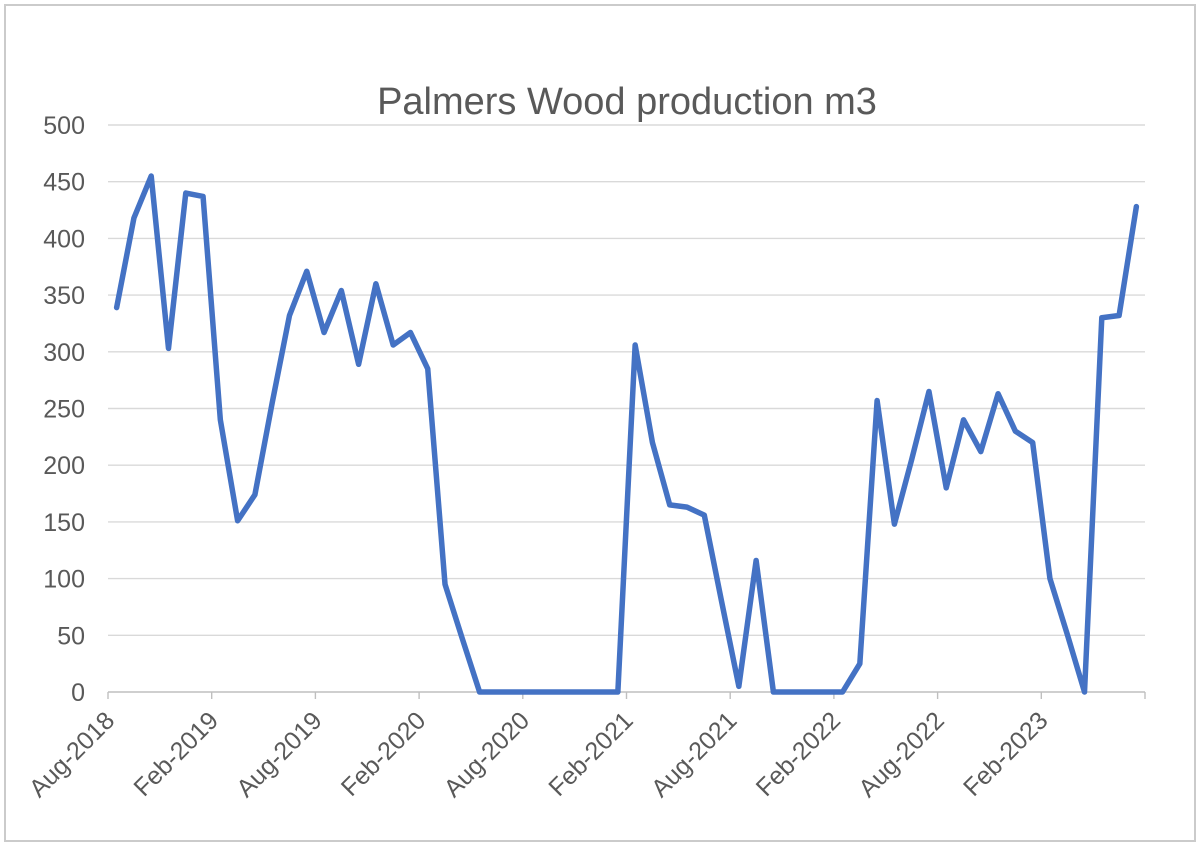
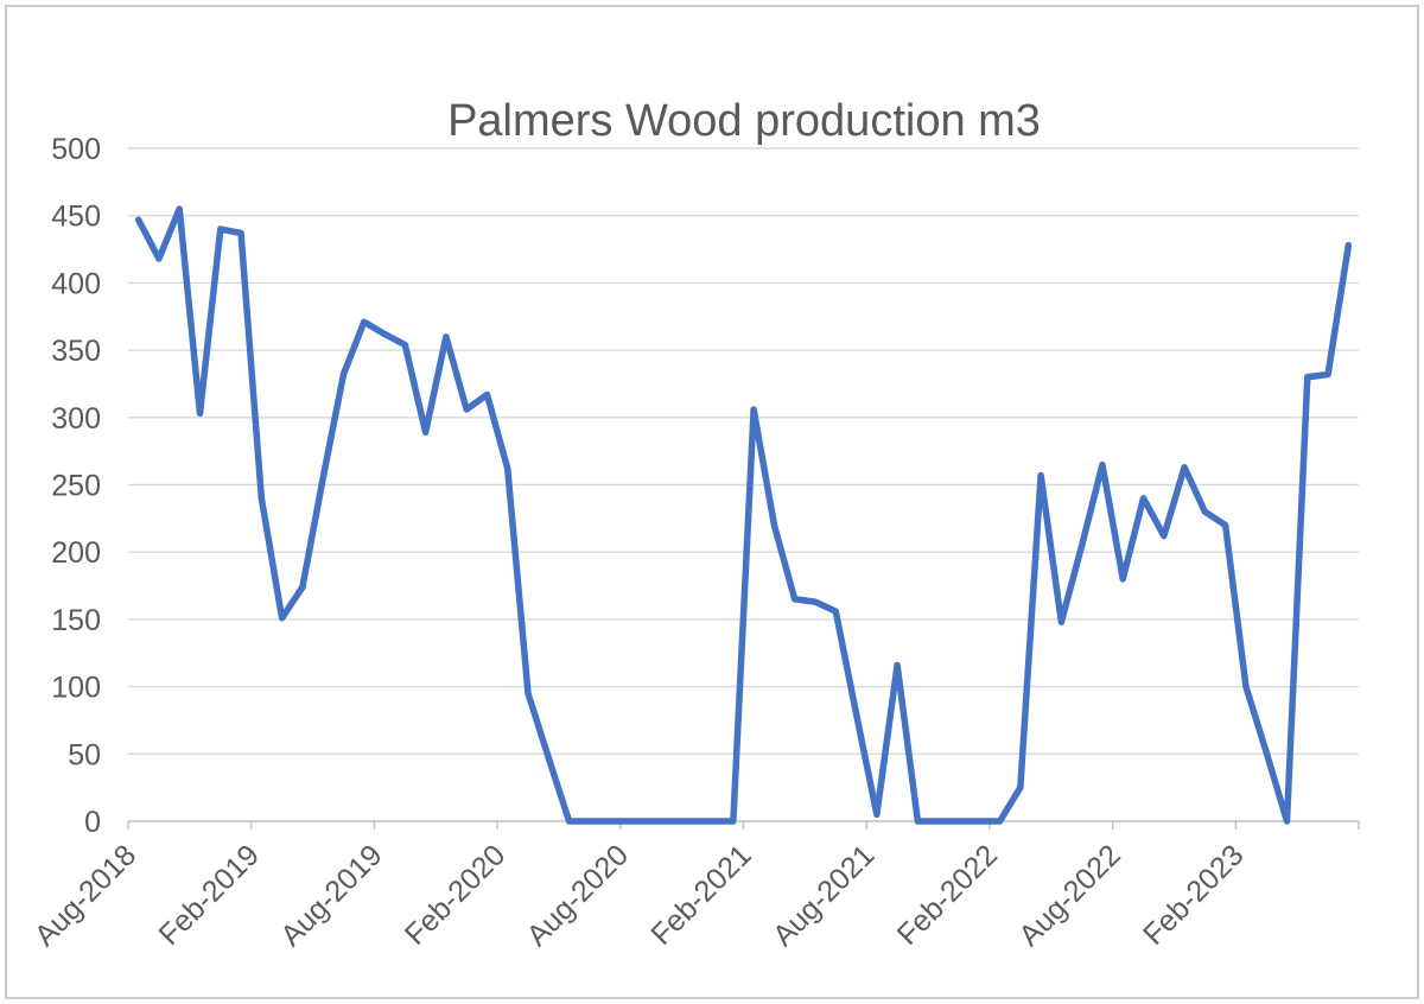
Aug-2018: 339 -> 447
Aug-2019: 317 -> 362
Feb-2020: 285 -> 262
